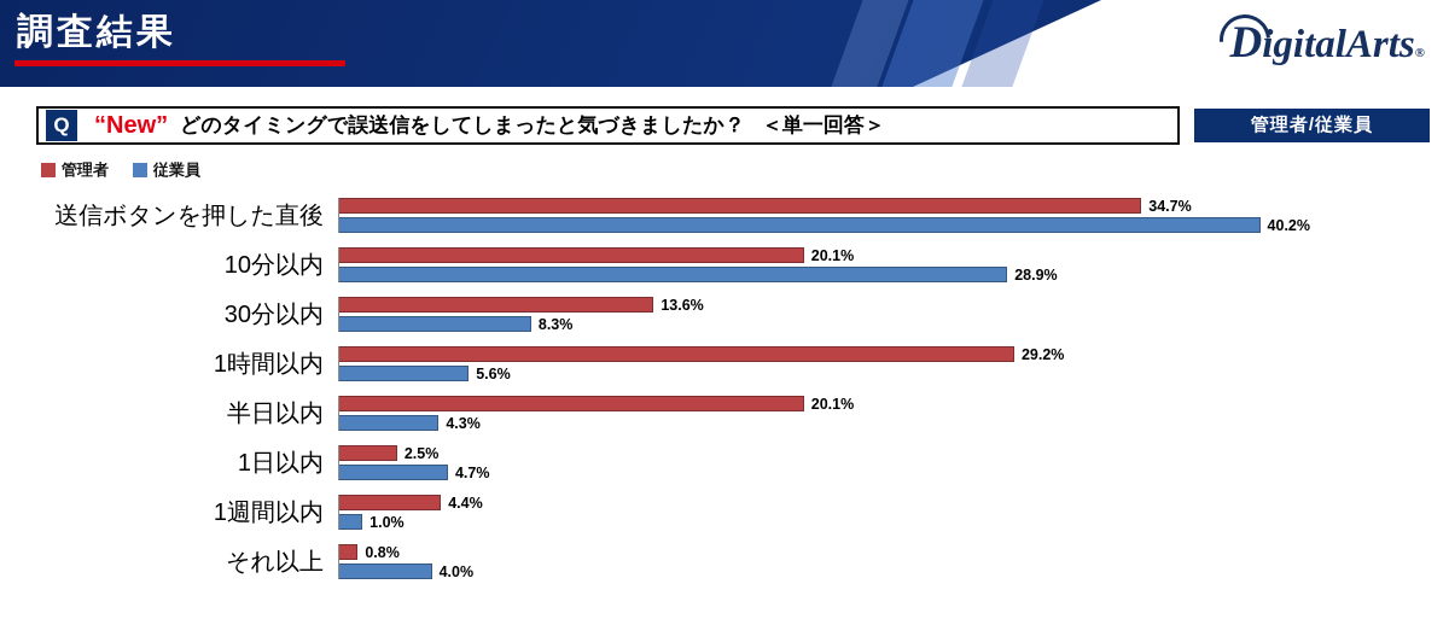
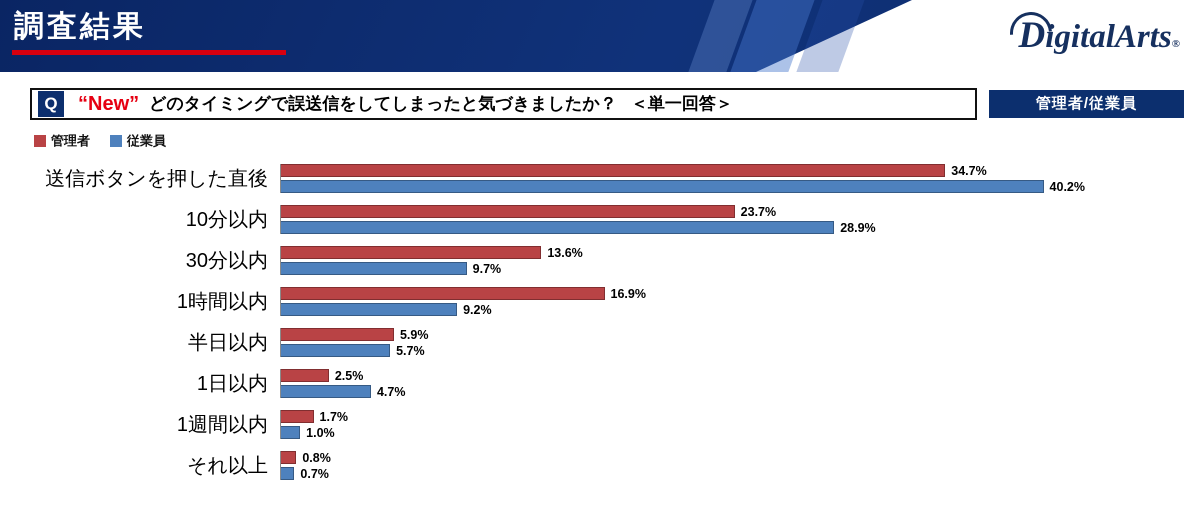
管理者/10分以内: 20.1% -> 23.7%
従業員/30分以内: 8.3% -> 9.7%
管理者/1時間以内: 29.2% -> 16.9%
従業員/1時間以内: 5.6% -> 9.2%
管理者/半日以内: 20.1% -> 5.9%
従業員/半日以内: 4.3% -> 5.7%
管理者/1週間以内: 4.4% -> 1.7%
従業員/それ以上: 4.0% -> 0.7%
